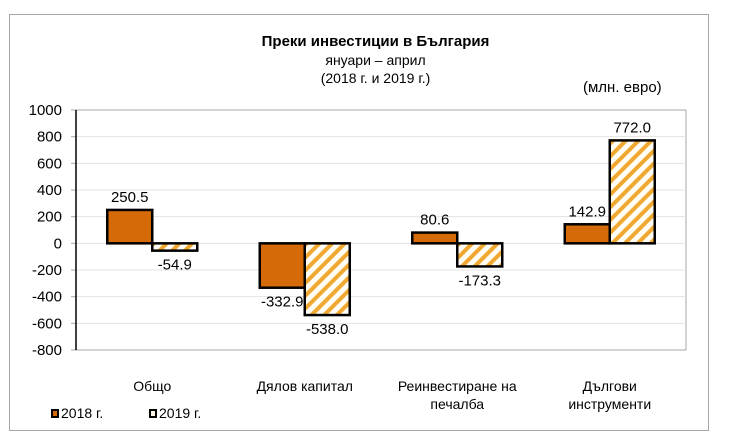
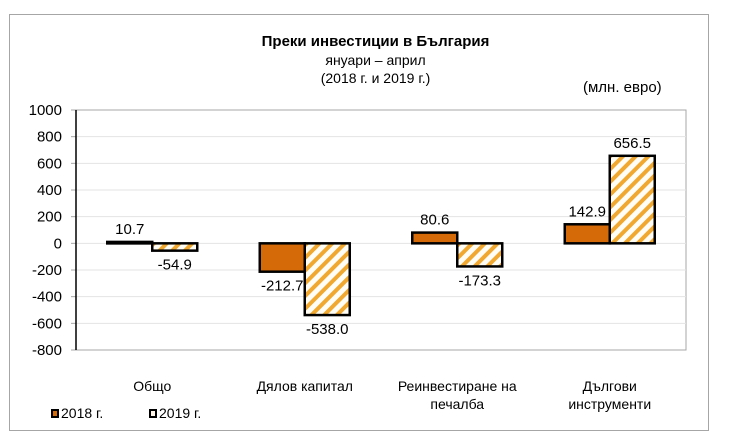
2018 г./Общо: 250.5 -> 10.7
2018 г./Дялов капитал: -332.9 -> -212.7
2019 г./Дългови инструменти: 772.0 -> 656.5
